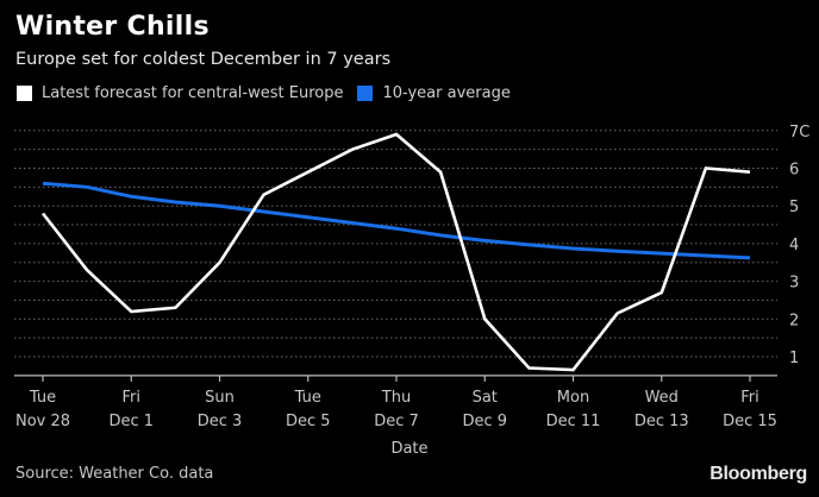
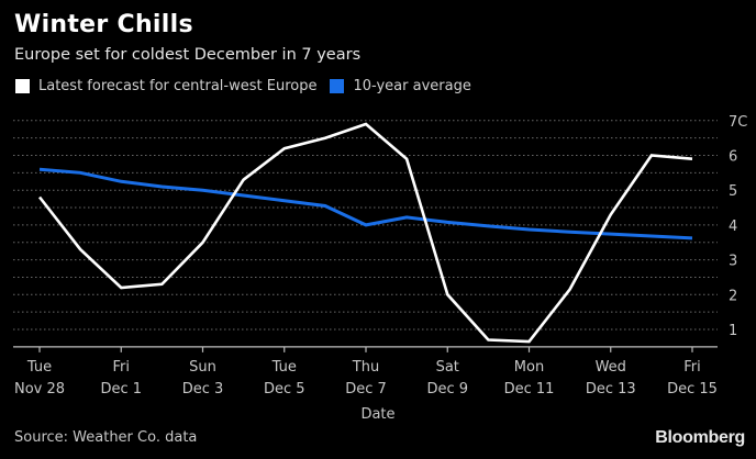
Latest forecast for central-west Europe/Dec 5: 5.9 -> 6.2
10-year average/Dec 7: 4.4 -> 4.0
Latest forecast for central-west Europe/Dec 13: 2.7 -> 4.3
